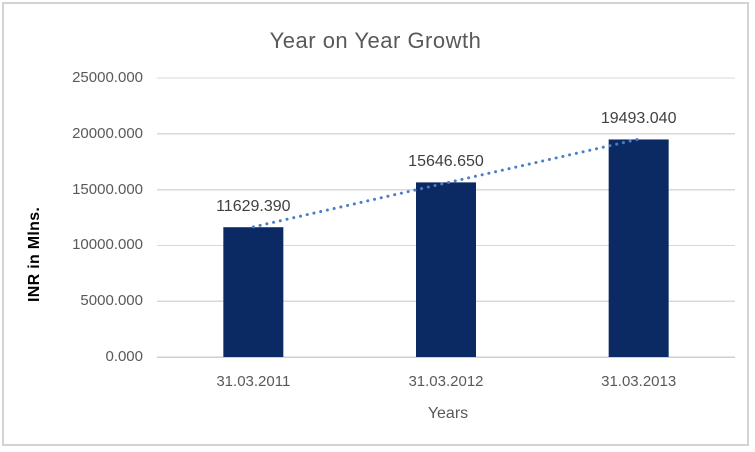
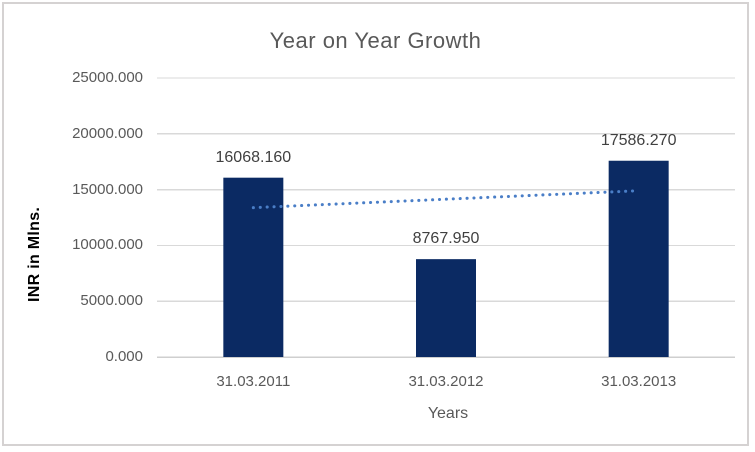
31.03.2011: 11629.390 -> 16068.160
31.03.2012: 15646.650 -> 8767.950
31.03.2013: 19493.040 -> 17586.270
